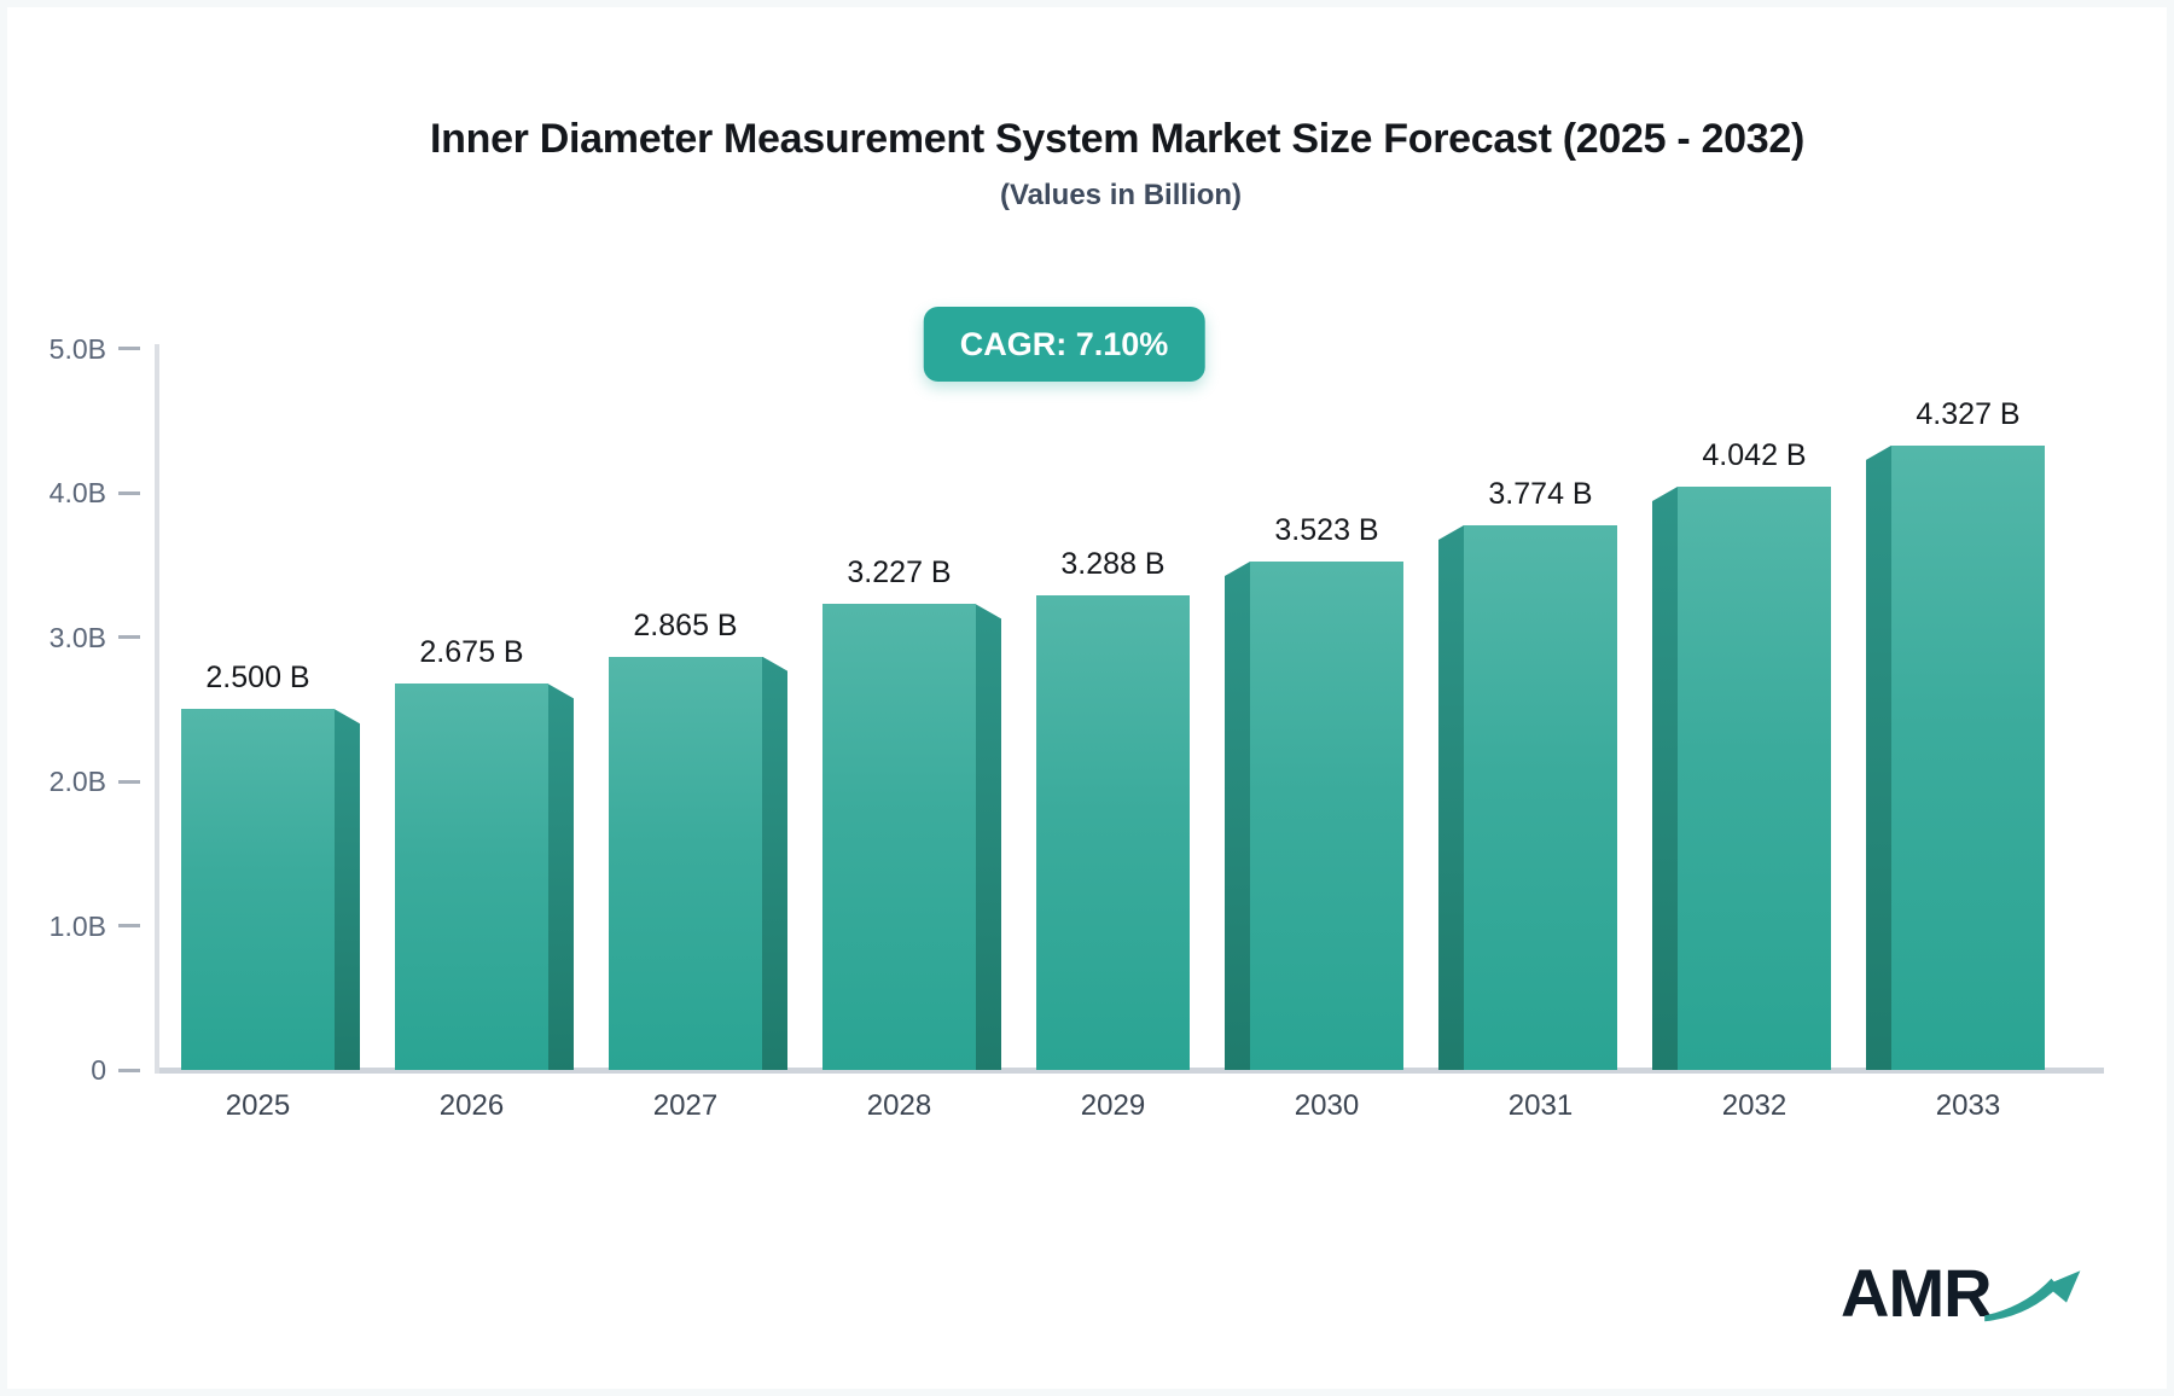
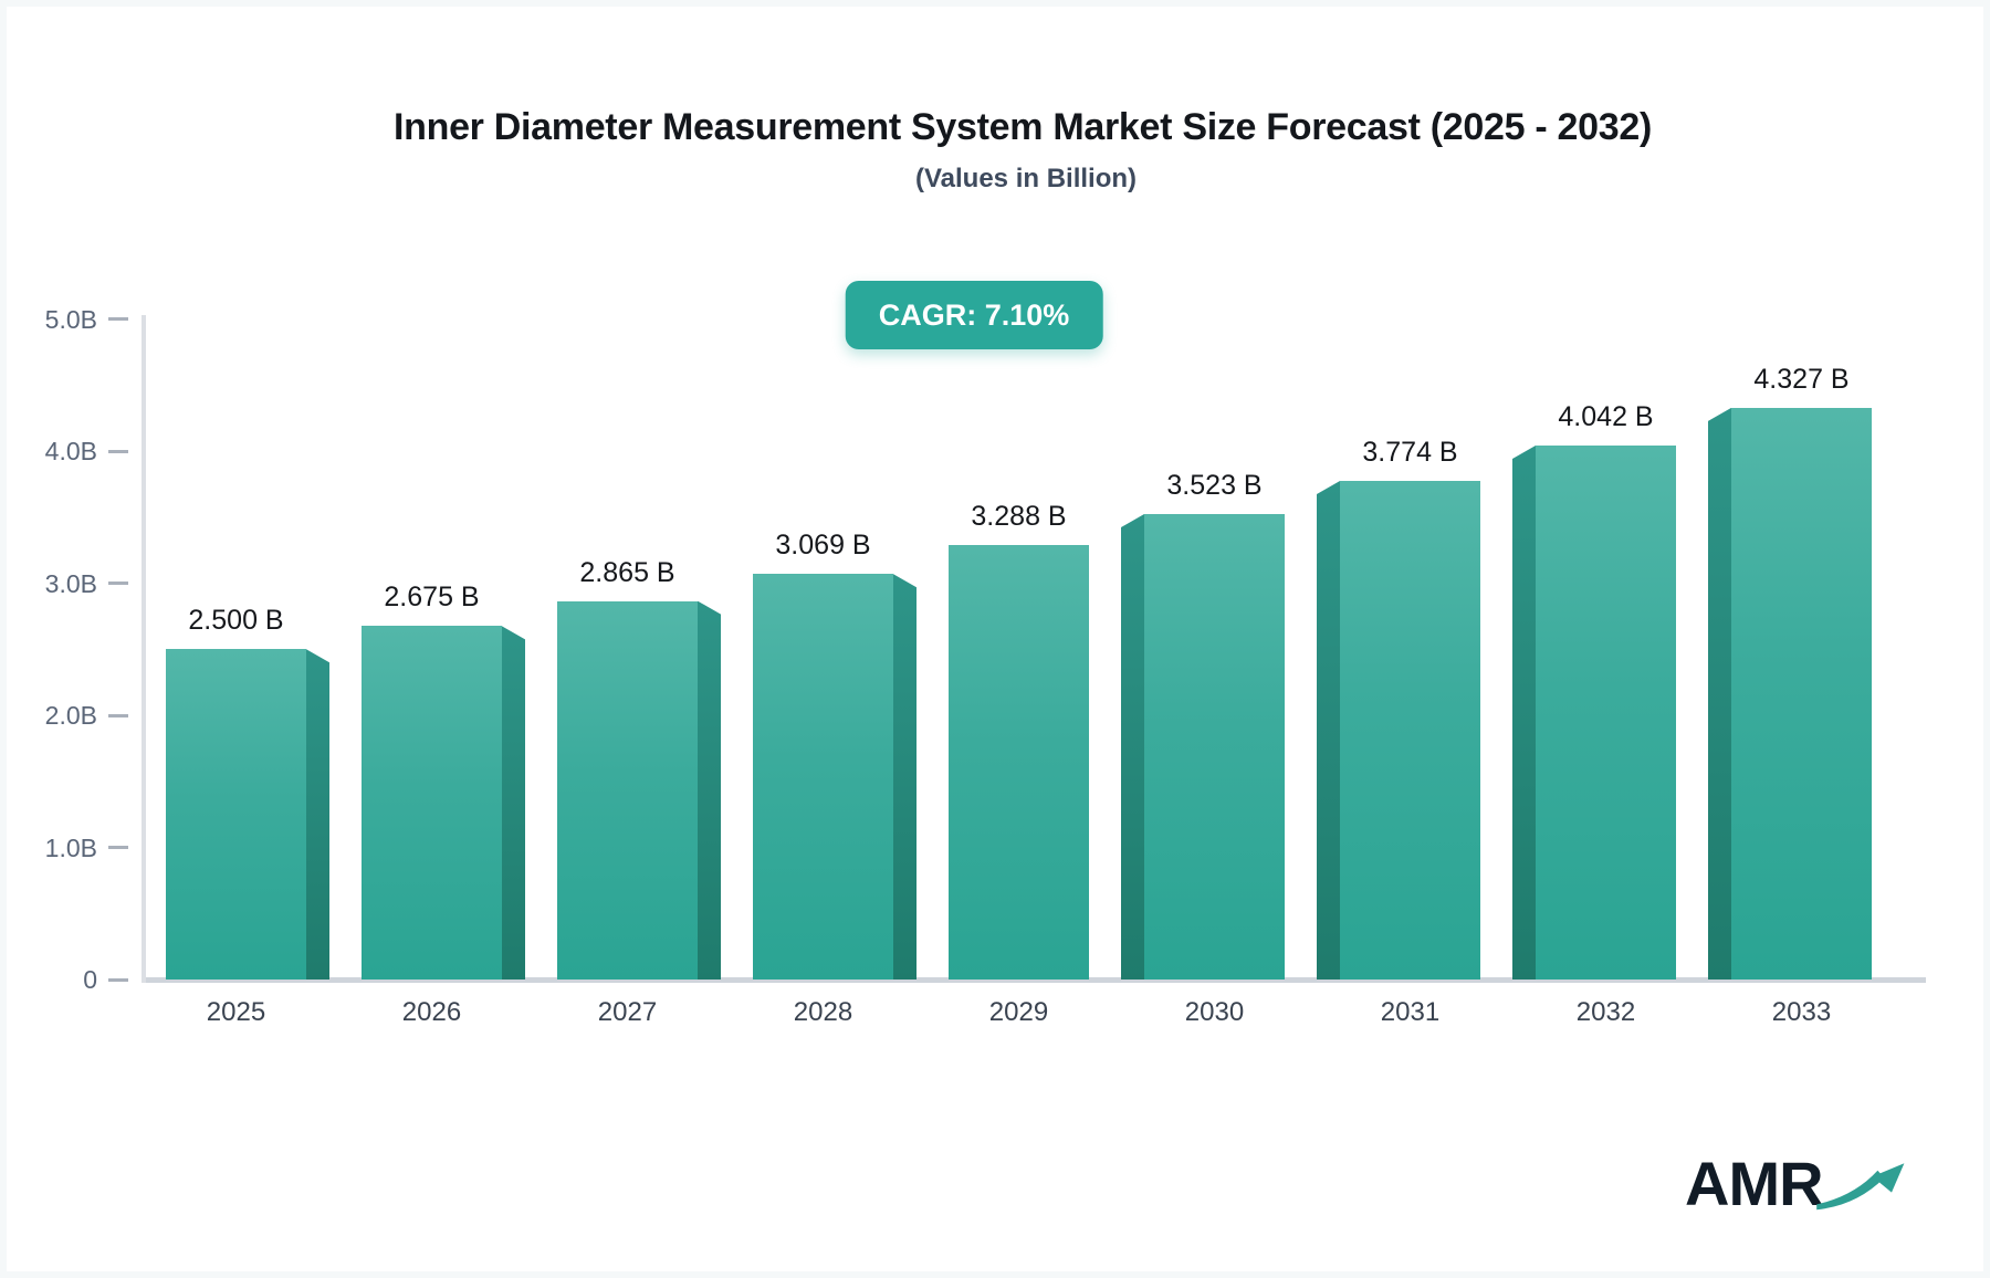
2028: 3.227 -> 3.069
